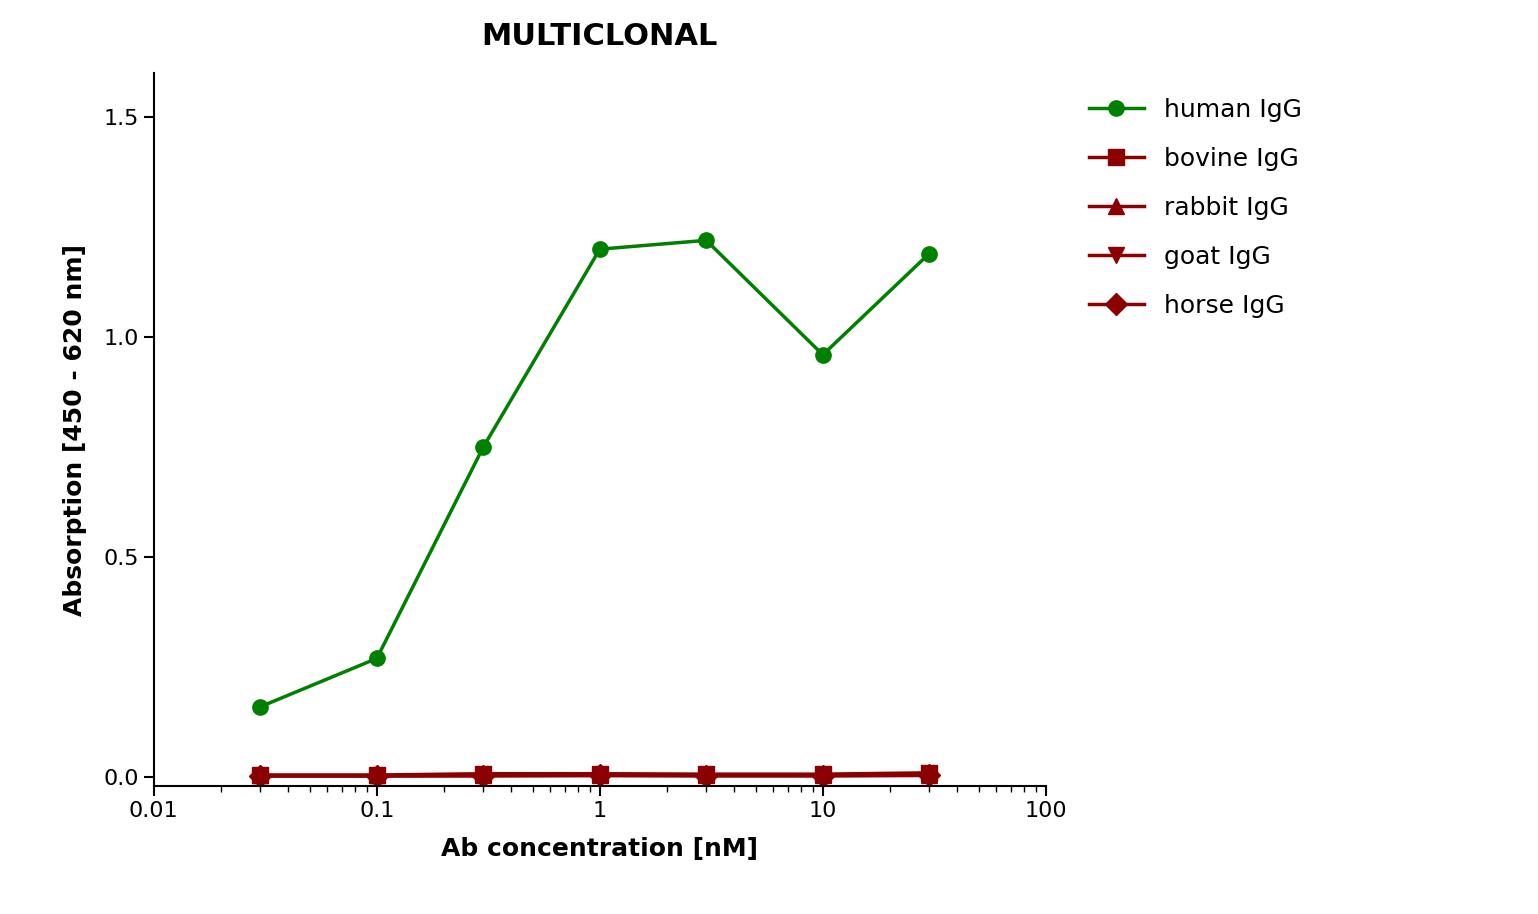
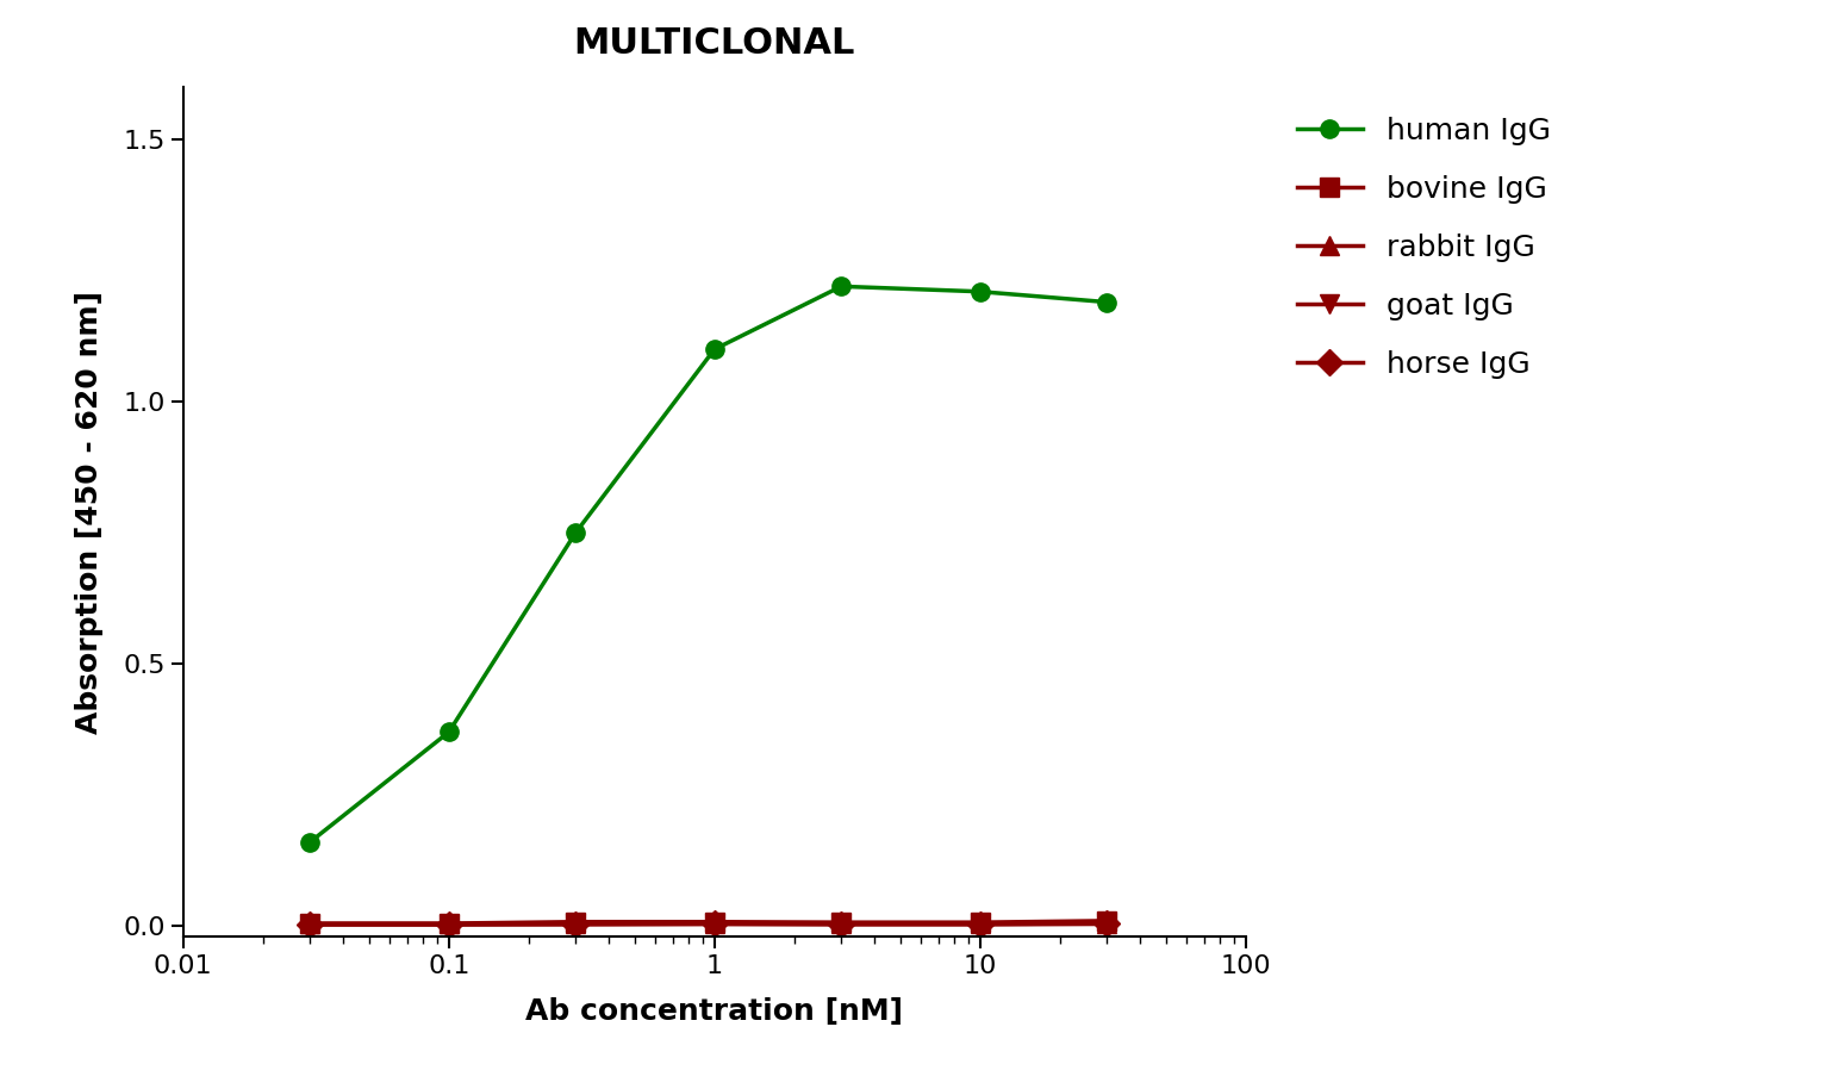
human IgG/0.1: 0.27 -> 0.37
human IgG/1: 1.20 -> 1.10
human IgG/10: 0.96 -> 1.21
